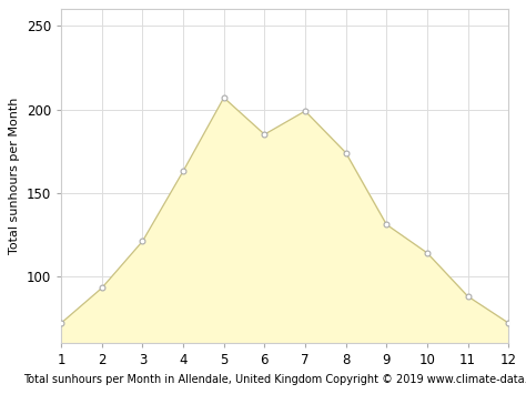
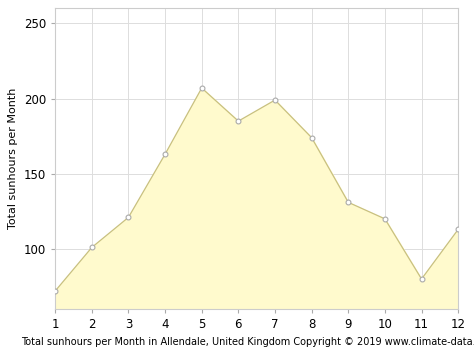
2: 93 -> 101
10: 114 -> 120
11: 88 -> 80
12: 72 -> 113
